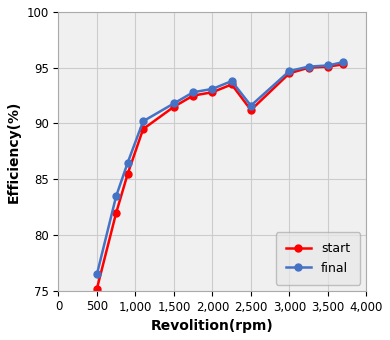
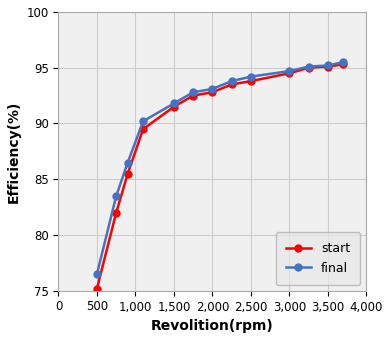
start/2,500: 91.2 -> 93.8
final/2,500: 91.6 -> 94.2
